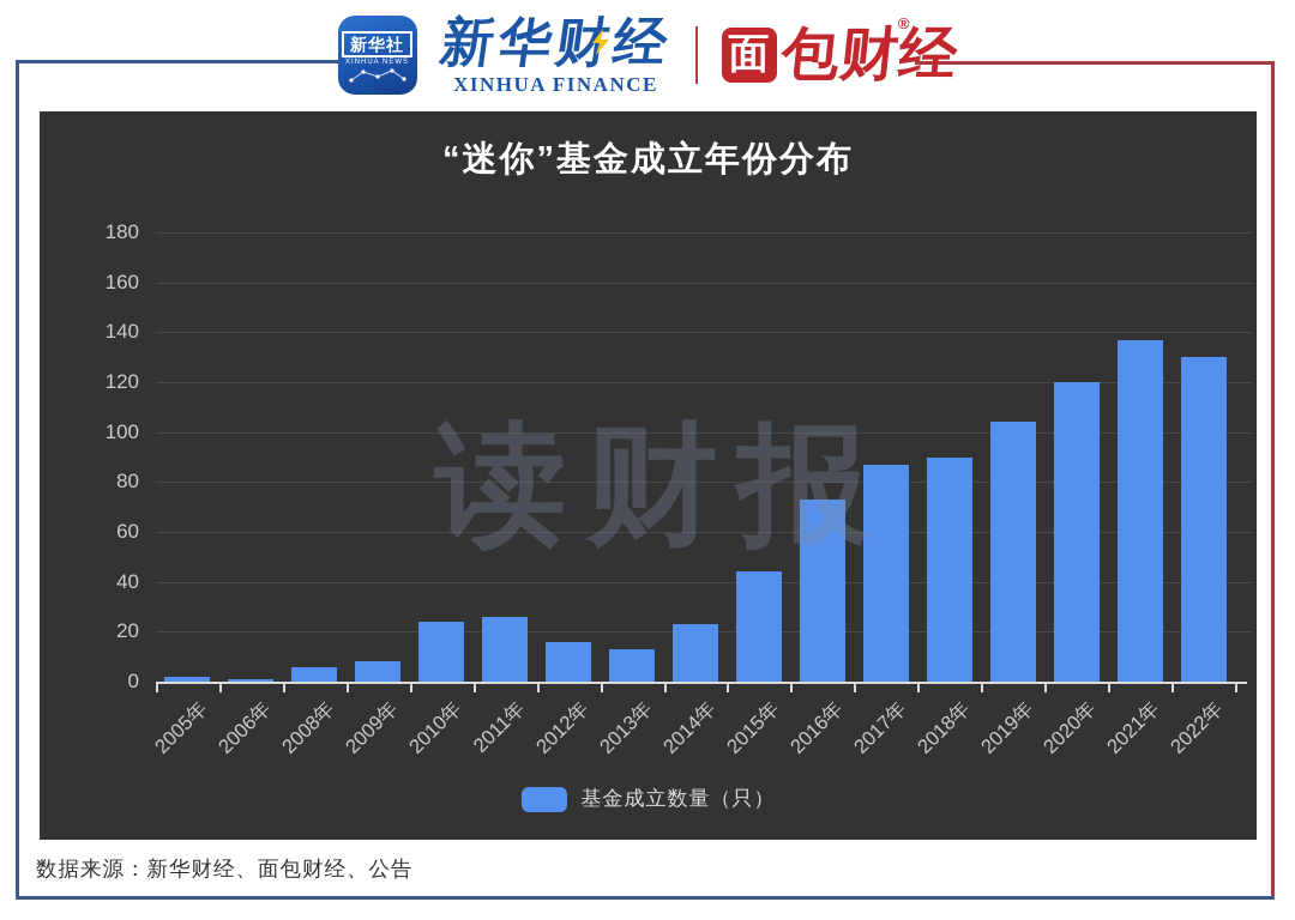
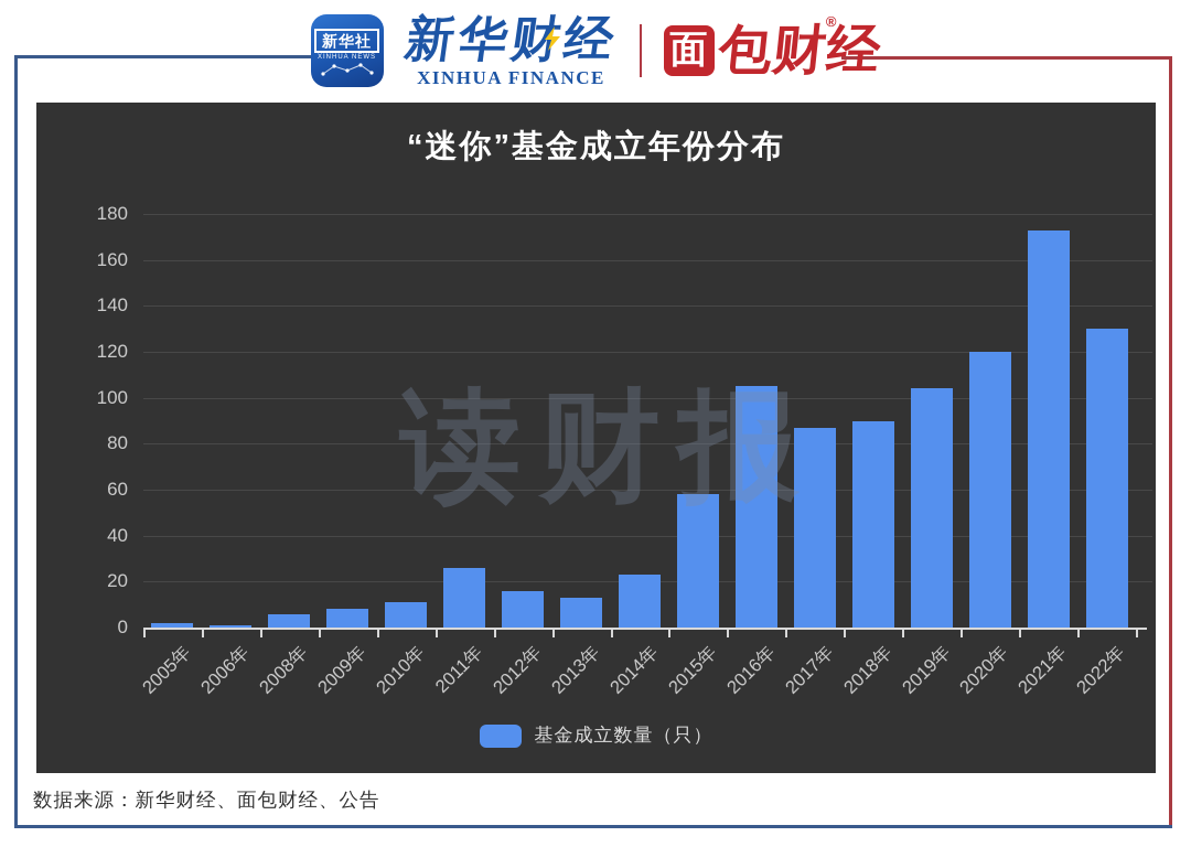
2010年: 24 -> 11
2015年: 44 -> 58
2016年: 73 -> 105
2021年: 137 -> 173
